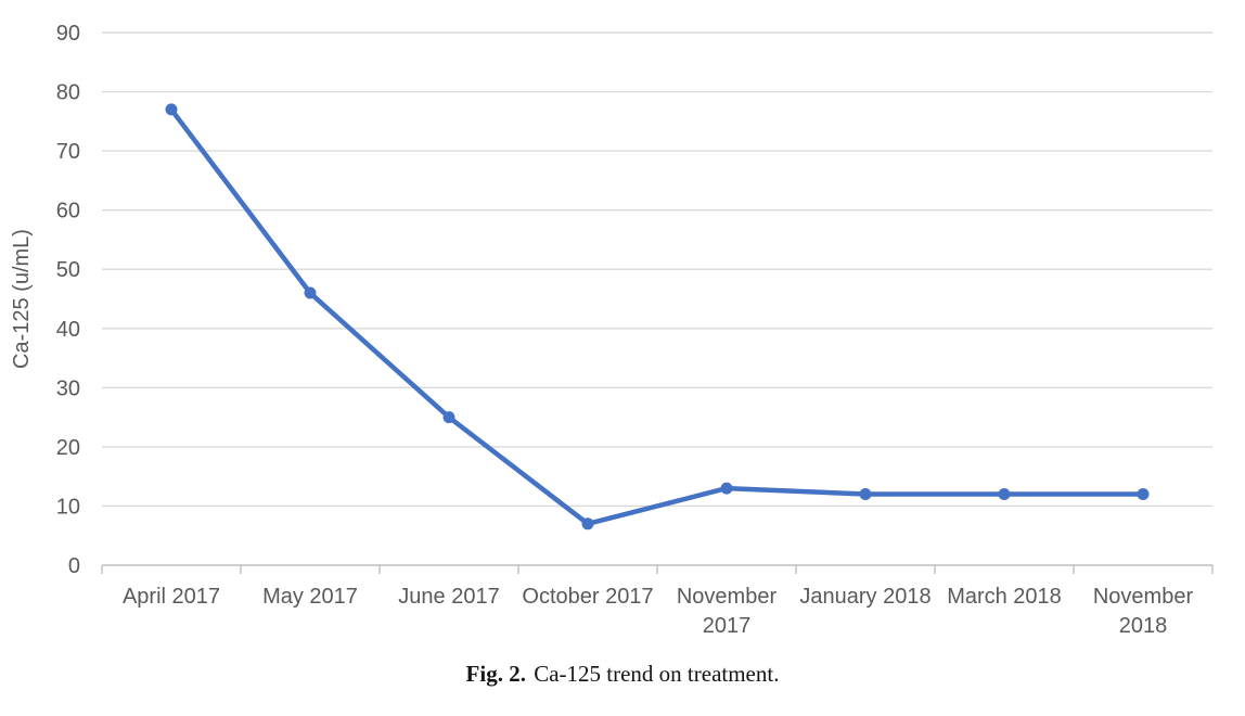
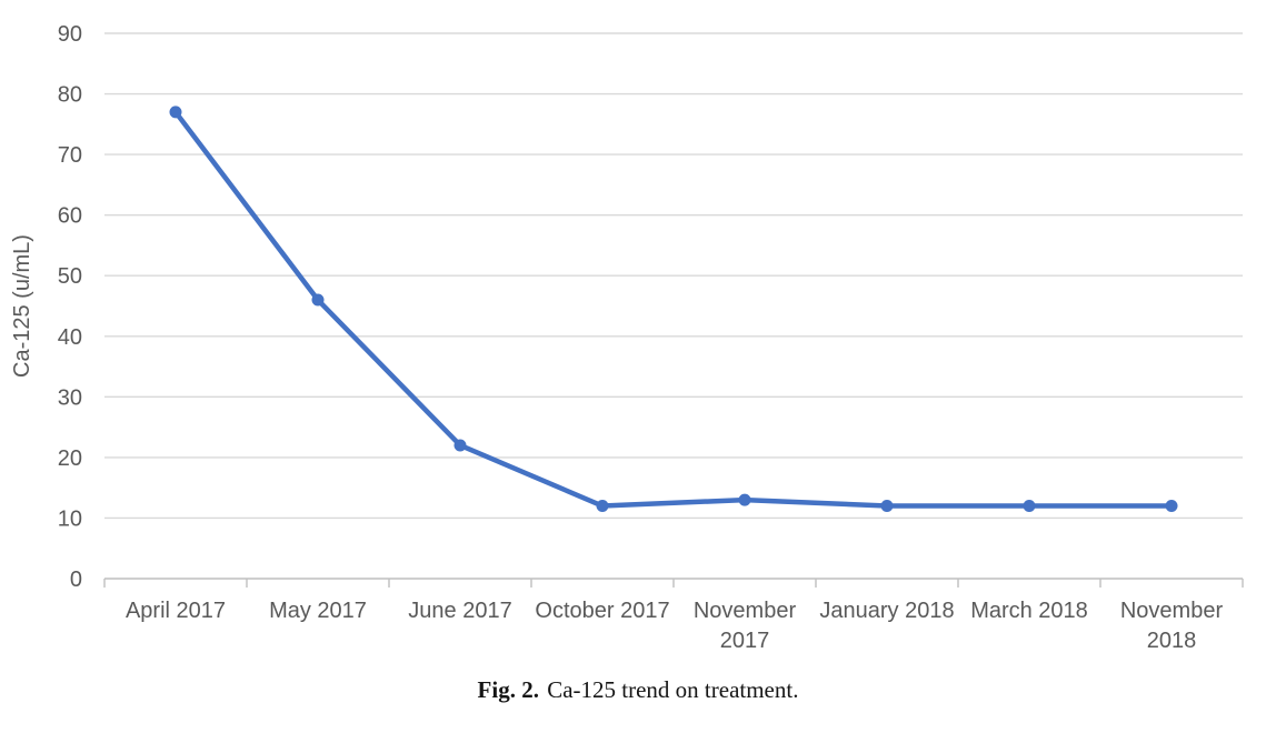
June 2017: 25 -> 22
October 2017: 7 -> 12
